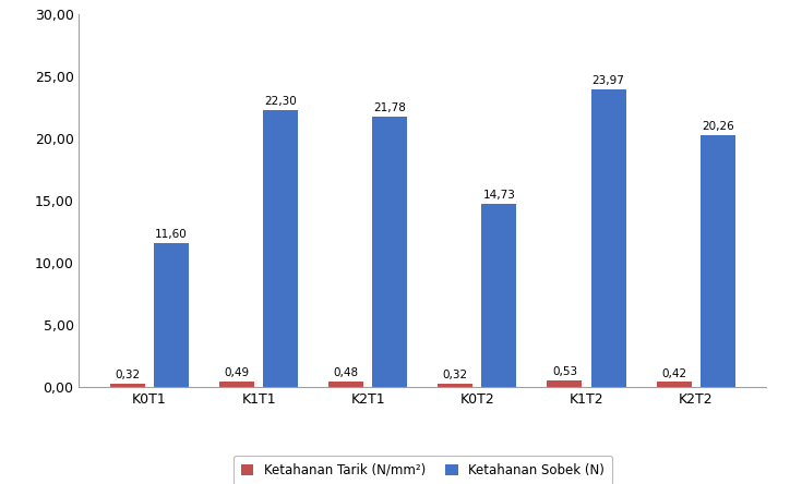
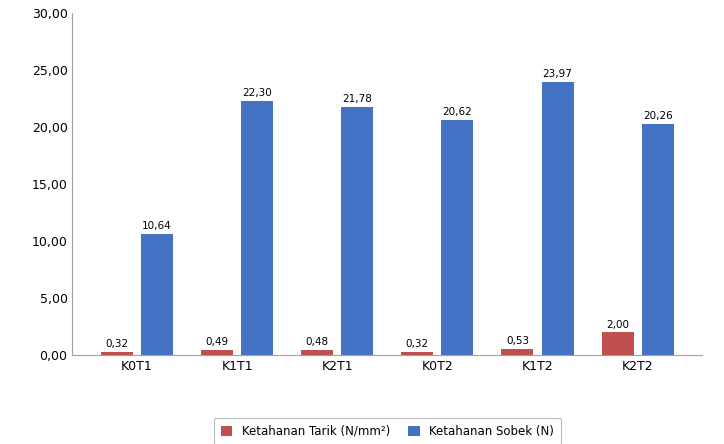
Ketahanan Sobek (N)/K0T1: 11,60 -> 10,64
Ketahanan Sobek (N)/K0T2: 14,73 -> 20,62
Ketahanan Tarik (N/mm²)/K2T2: 0,42 -> 2,00
